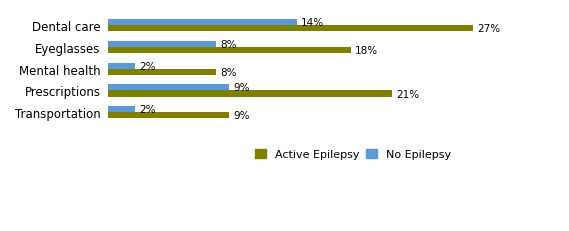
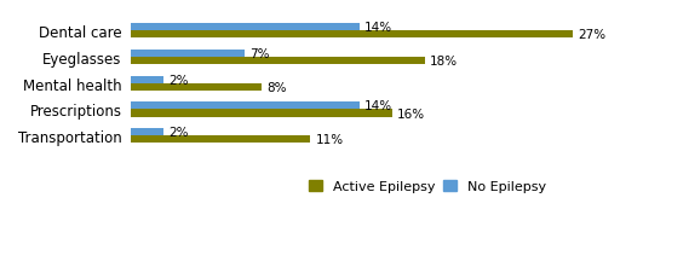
No Epilepsy/Eyeglasses: 8% -> 7%
No Epilepsy/Prescriptions: 9% -> 14%
Active Epilepsy/Prescriptions: 21% -> 16%
Active Epilepsy/Transportation: 9% -> 11%
